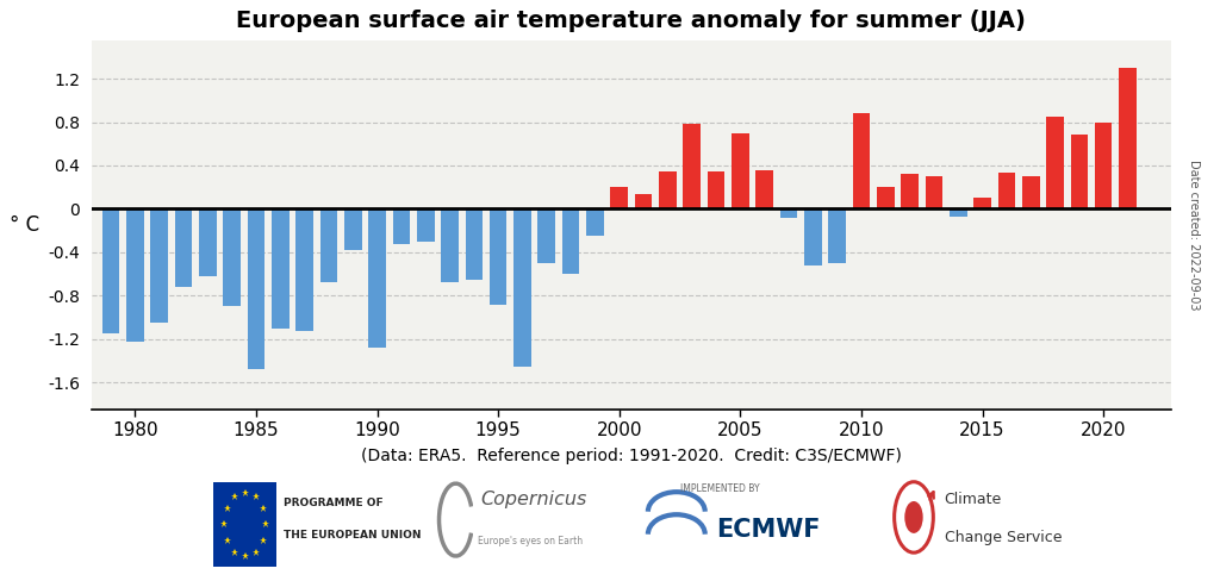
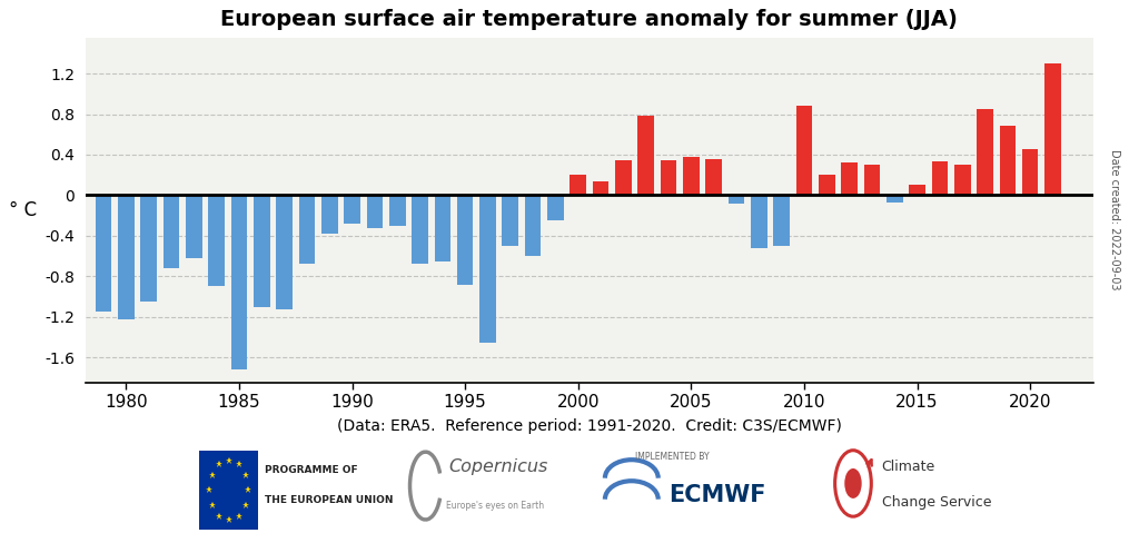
1985: -1.48 -> -1.72
1990: -1.28 -> -0.28
2005: 0.70 -> 0.38
2020: 0.80 -> 0.45
